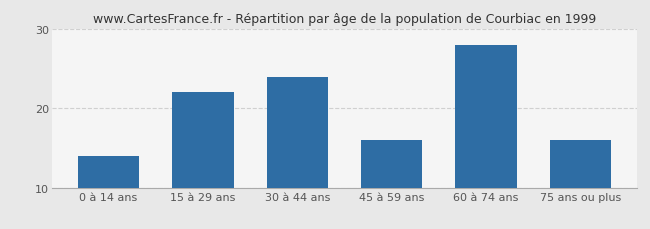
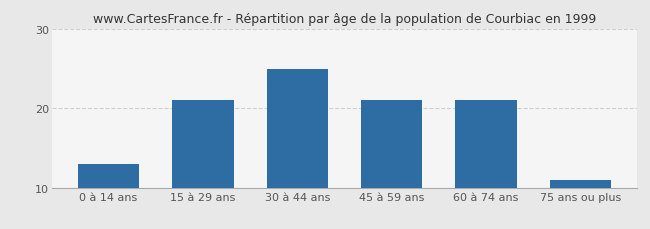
0 à 14 ans: 14 -> 13
15 à 29 ans: 22 -> 21
30 à 44 ans: 24 -> 25
45 à 59 ans: 16 -> 21
60 à 74 ans: 28 -> 21
75 ans ou plus: 16 -> 11
